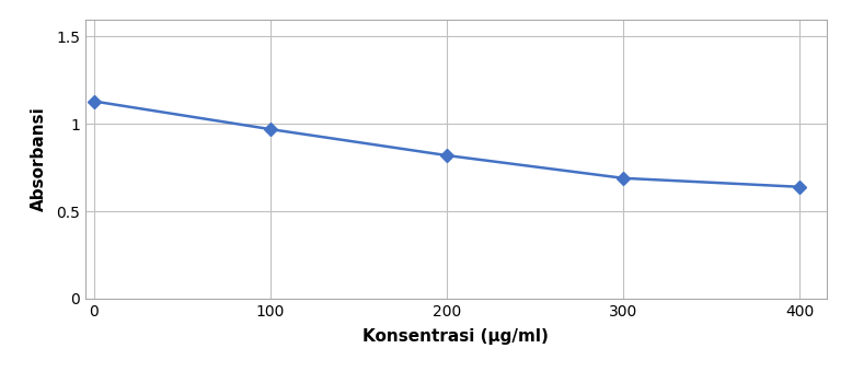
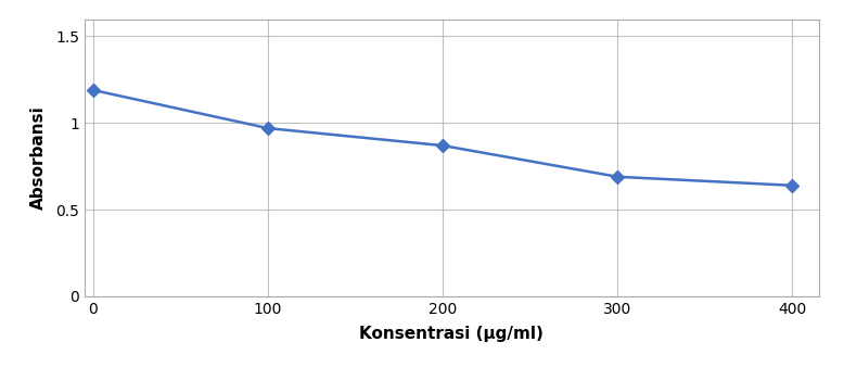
0: 1.13 -> 1.19
200: 0.82 -> 0.87
